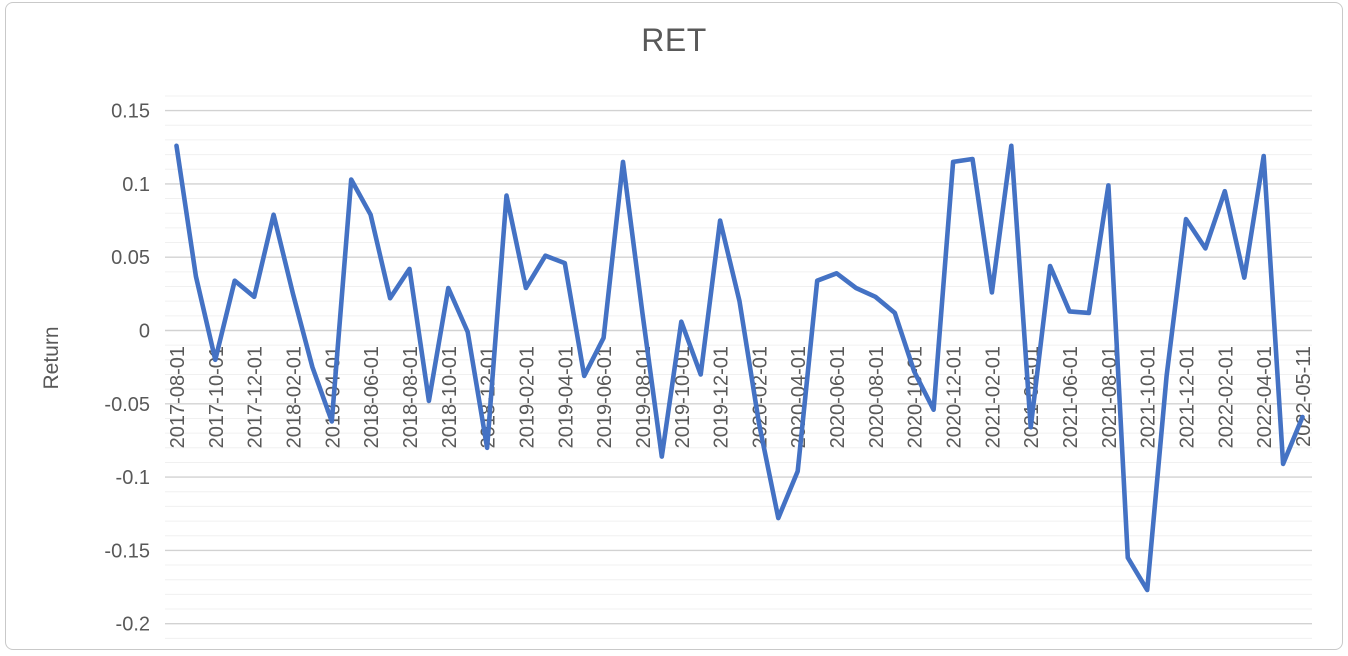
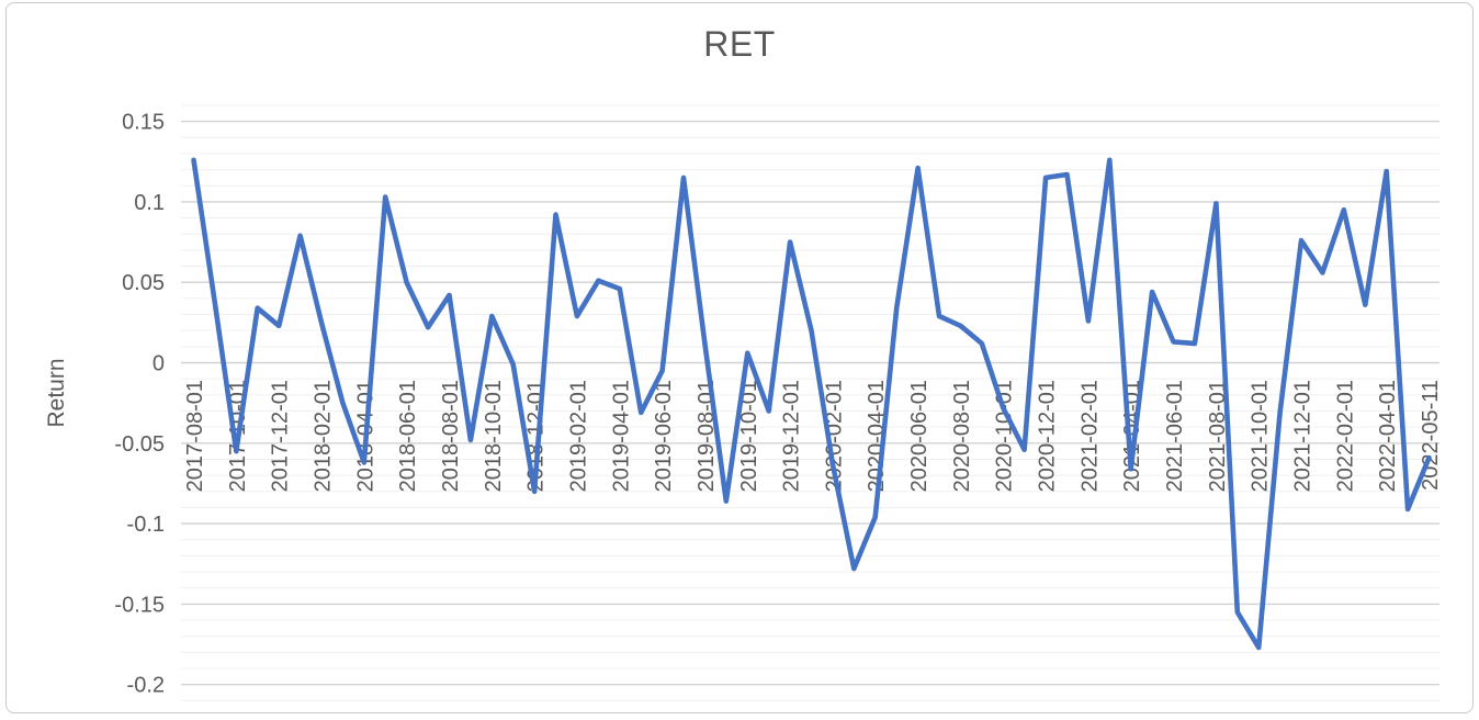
2017-10-01: -0.020 -> -0.055
2018-06-01: 0.079 -> 0.050
2020-06-01: 0.039 -> 0.121
